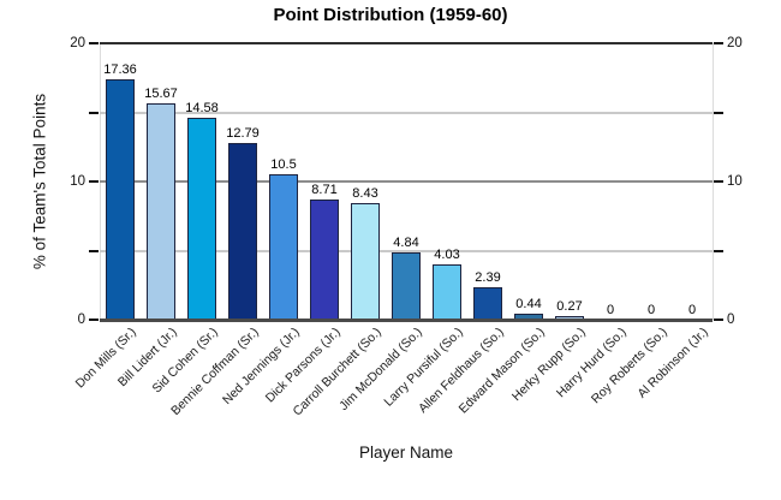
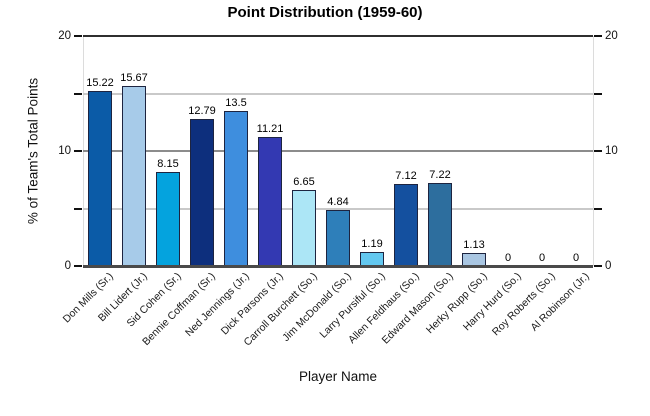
Don Mills (Sr.): 17.36 -> 15.22
Sid Cohen (Sr.): 14.58 -> 8.15
Ned Jennings (Jr.): 10.5 -> 13.5
Dick Parsons (Jr.): 8.71 -> 11.21
Carroll Burchett (So.): 8.43 -> 6.65
Larry Pursiful (So.): 4.03 -> 1.19
Allen Feldhaus (So.): 2.39 -> 7.12
Edward Mason (So.): 0.44 -> 7.22
Herky Rupp (So.): 0.27 -> 1.13
